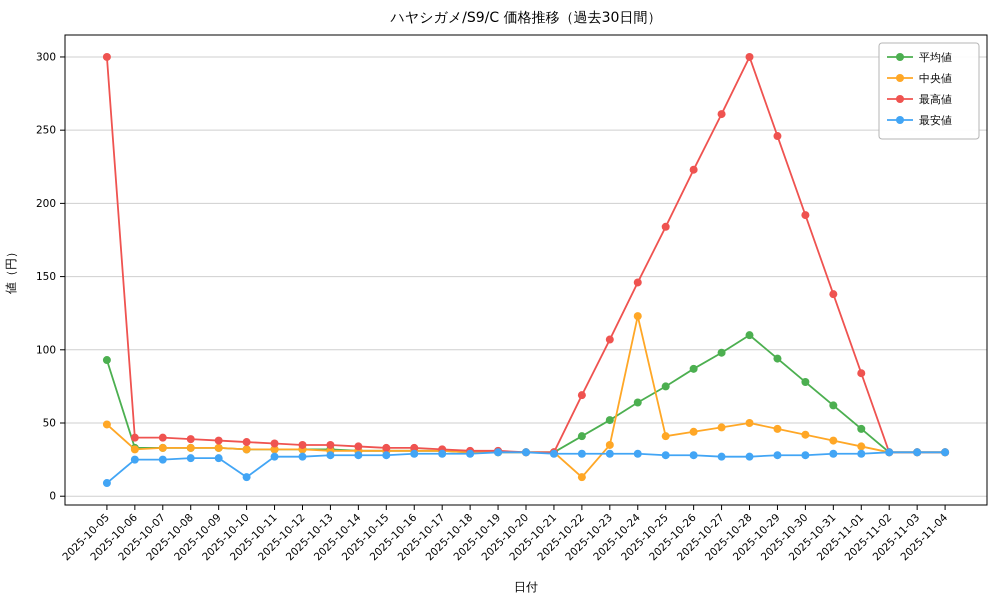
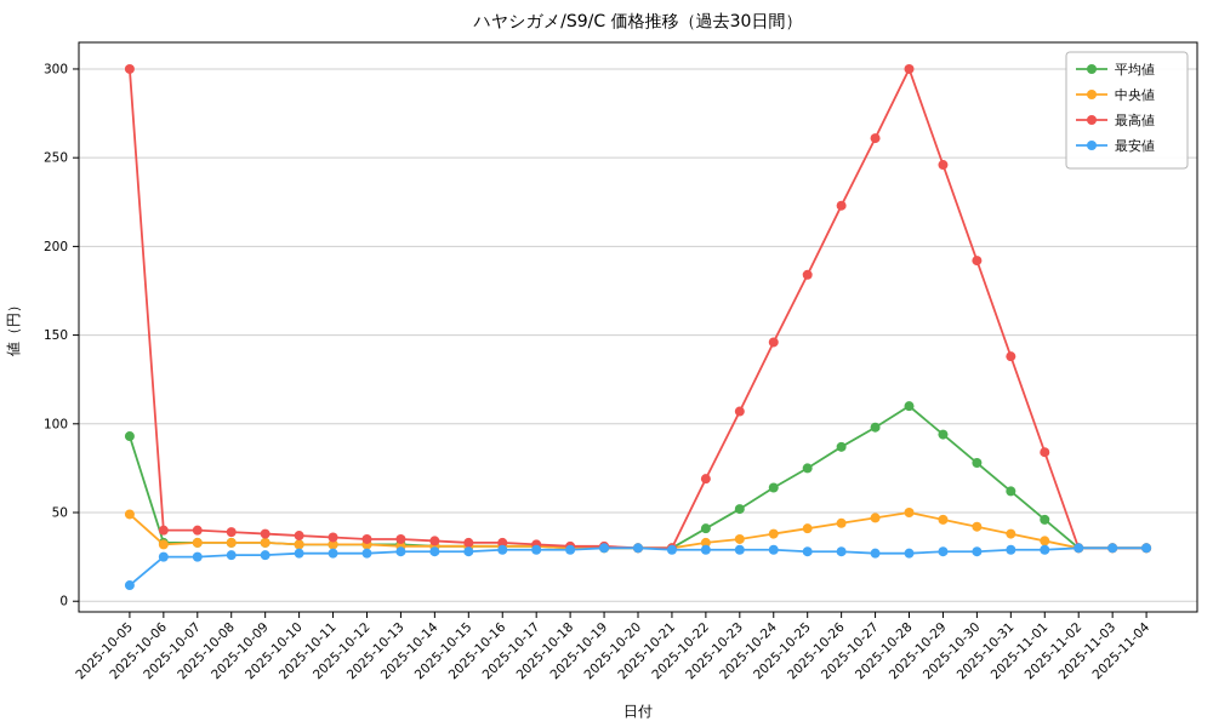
最安値/2025-10-10: 13 -> 27
中央値/2025-10-22: 13 -> 33
中央値/2025-10-24: 123 -> 38
